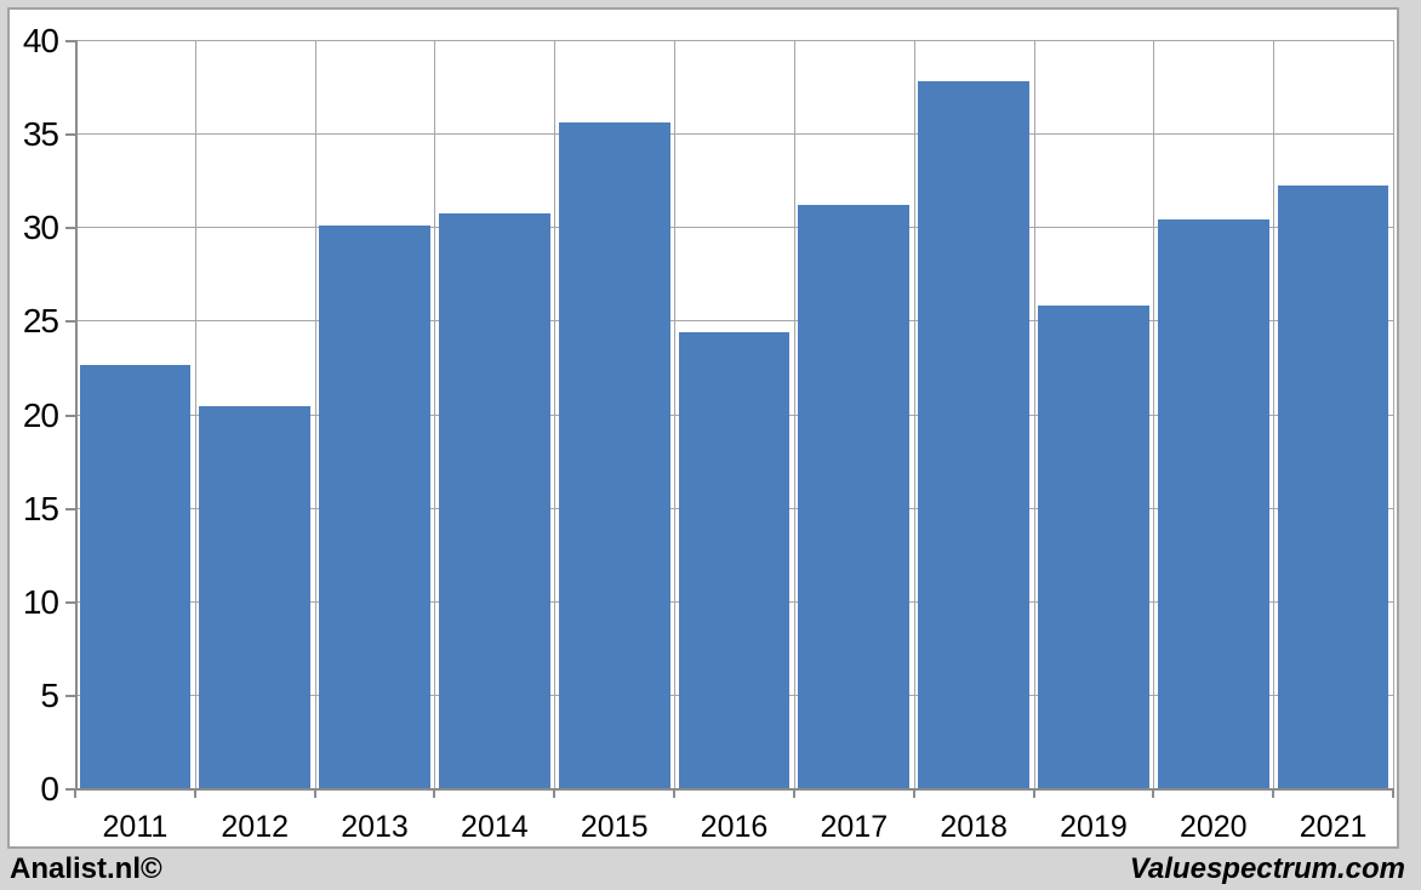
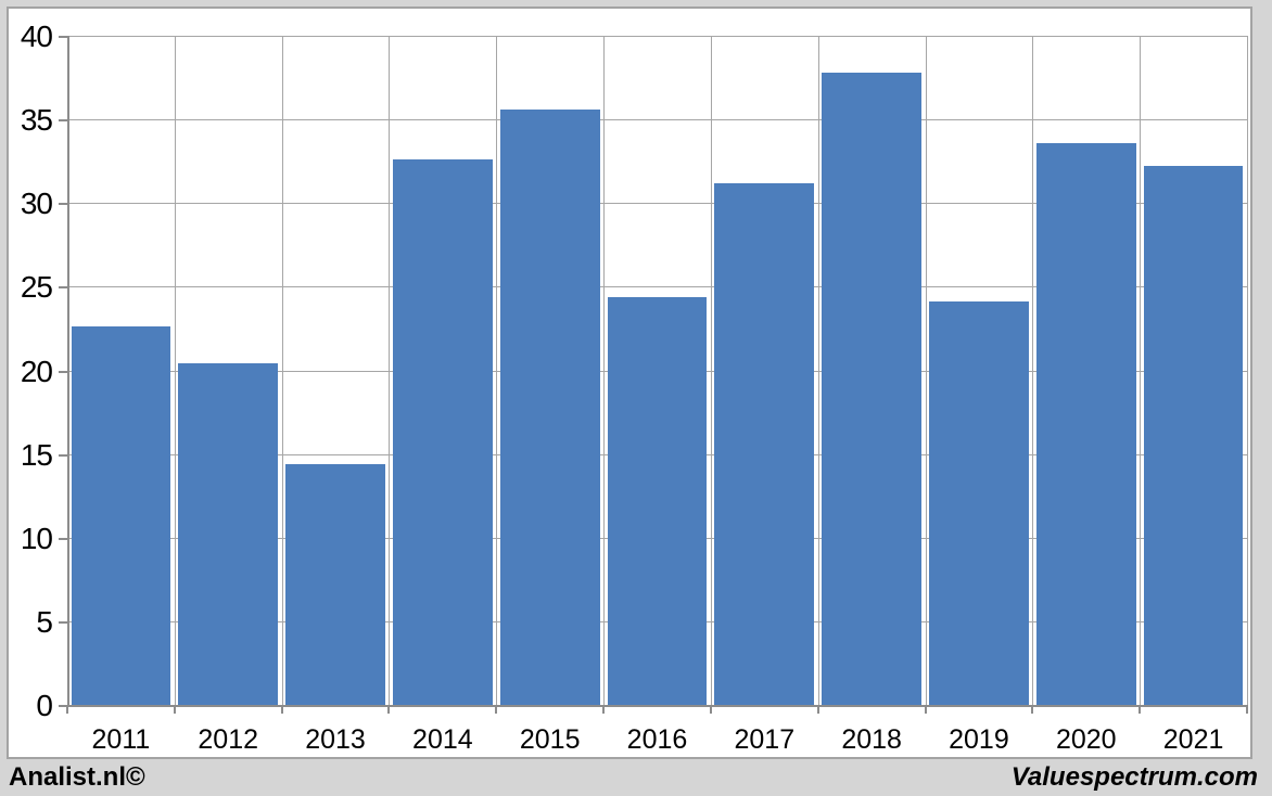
2013: 30.1 -> 14.4
2014: 30.7 -> 32.6
2019: 25.8 -> 24.1
2020: 30.4 -> 33.6
